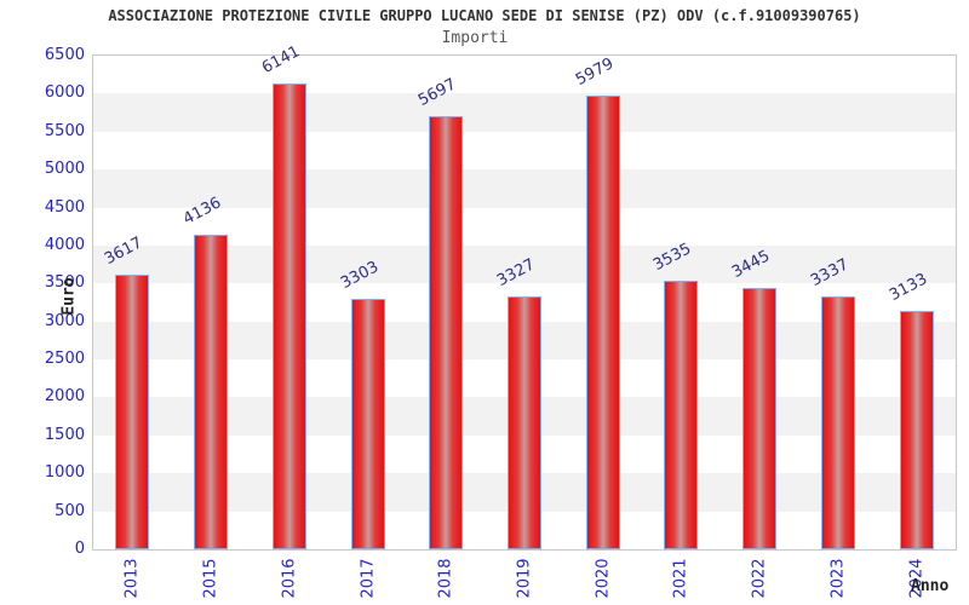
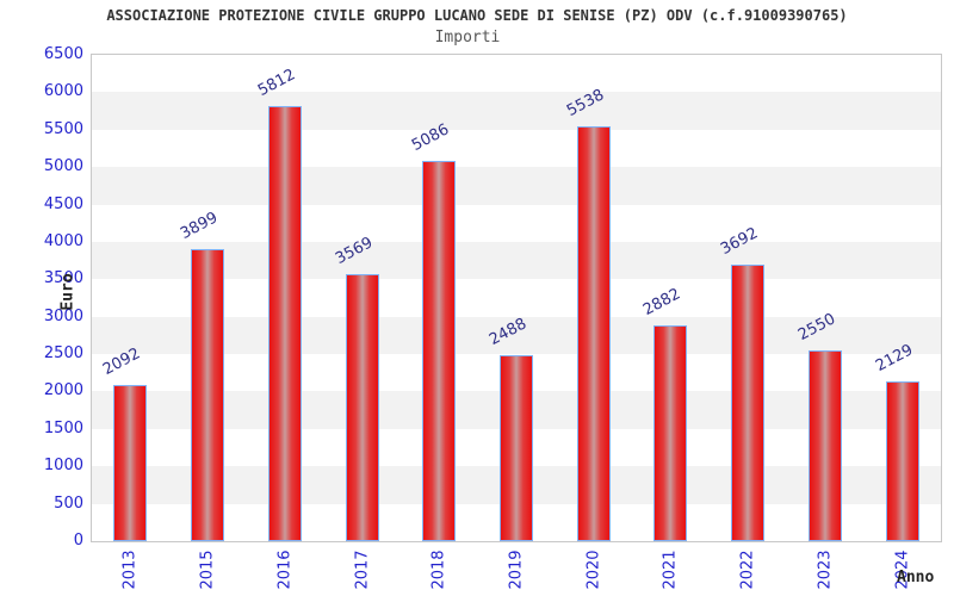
2013: 3617 -> 2092
2015: 4136 -> 3899
2016: 6141 -> 5812
2017: 3303 -> 3569
2018: 5697 -> 5086
2019: 3327 -> 2488
2020: 5979 -> 5538
2021: 3535 -> 2882
2022: 3445 -> 3692
2023: 3337 -> 2550
2024: 3133 -> 2129
